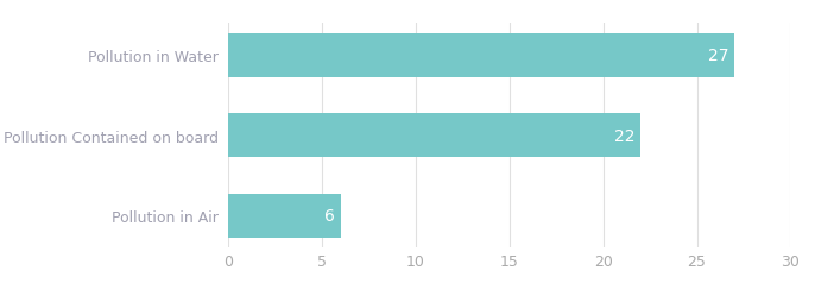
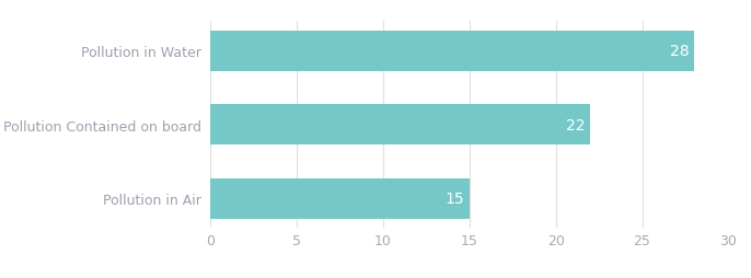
Pollution in Water: 27 -> 28
Pollution in Air: 6 -> 15
